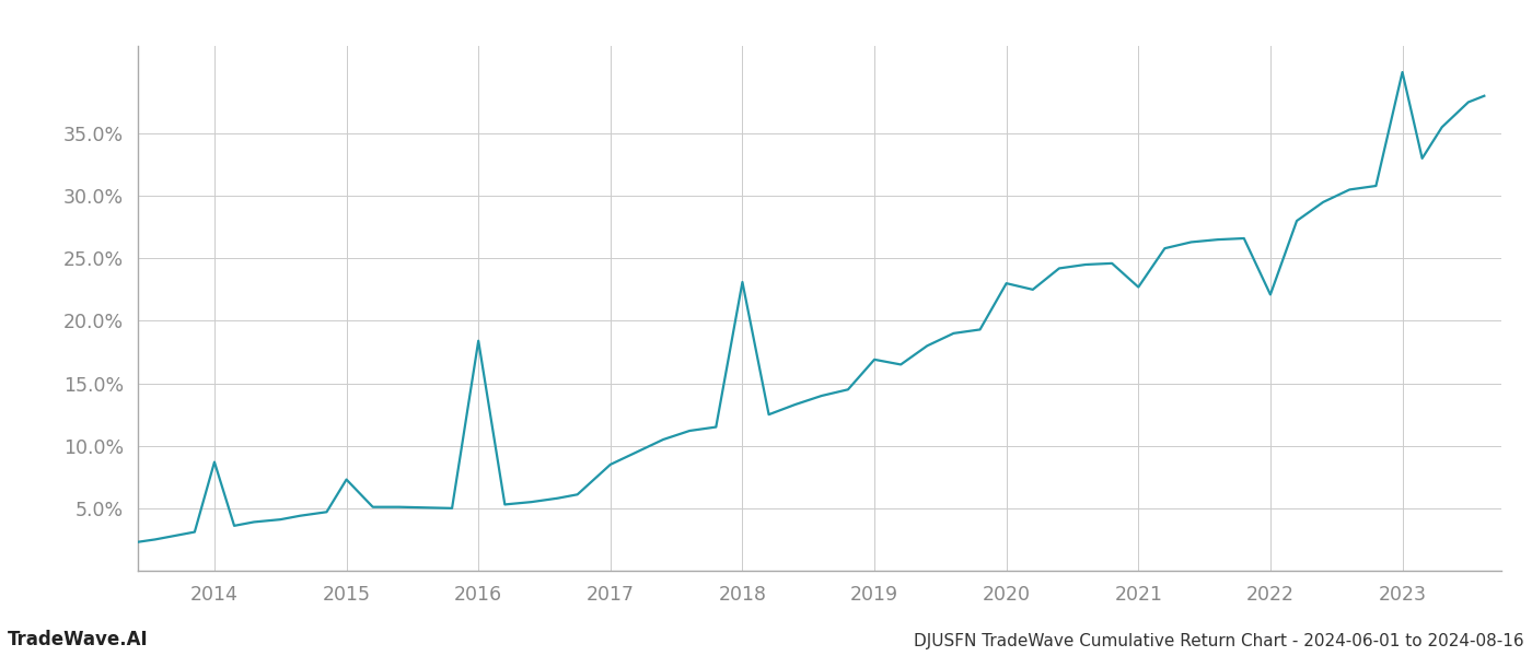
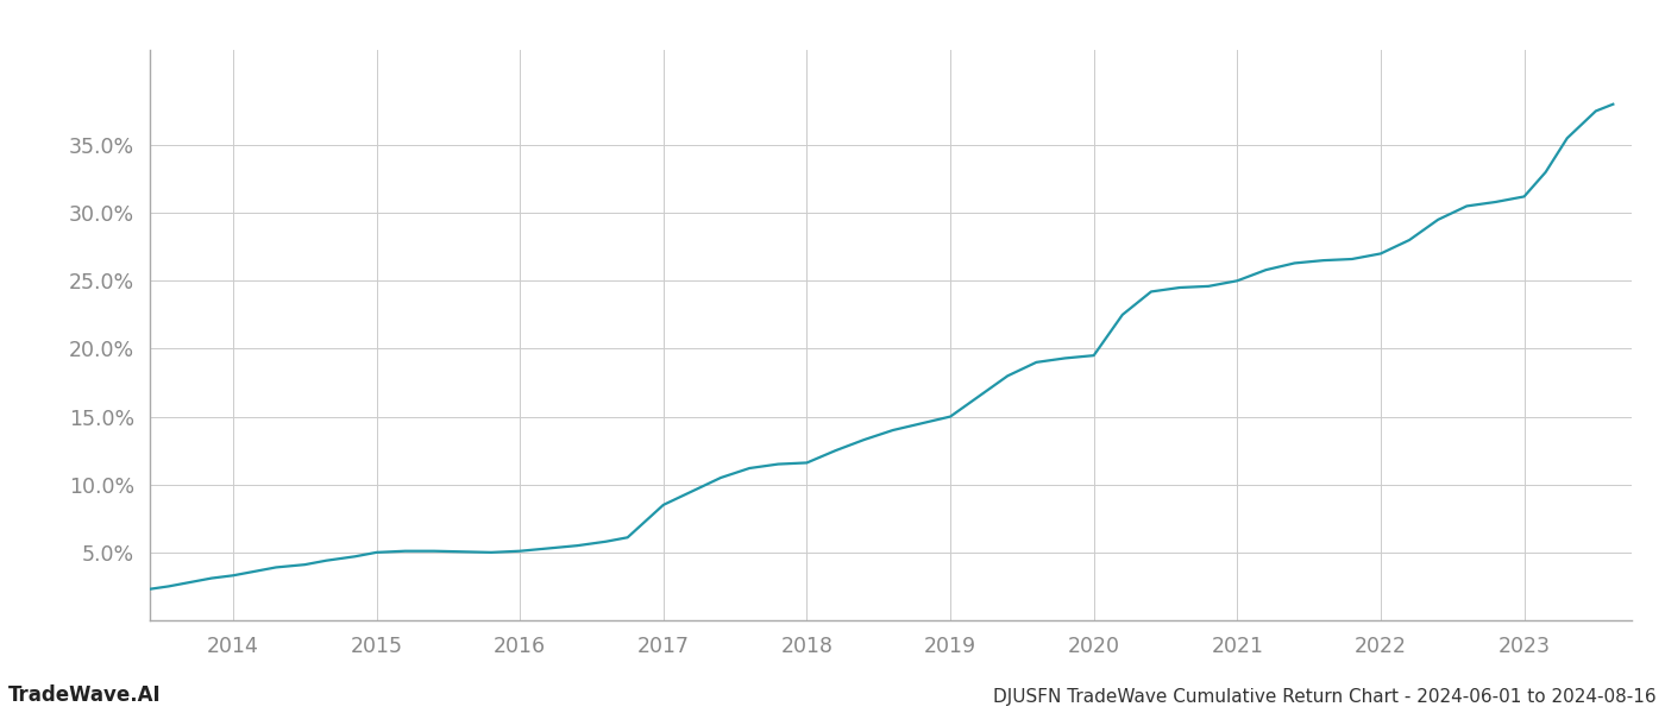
2014: 8.7% -> 3.3%
2015: 7.3% -> 5.0%
2016: 18.4% -> 5.1%
2018: 23.1% -> 11.6%
2019: 16.9% -> 15.0%
2020: 23.0% -> 19.5%
2021: 22.7% -> 25.0%
2022: 22.1% -> 27.0%
2023: 39.9% -> 31.2%
